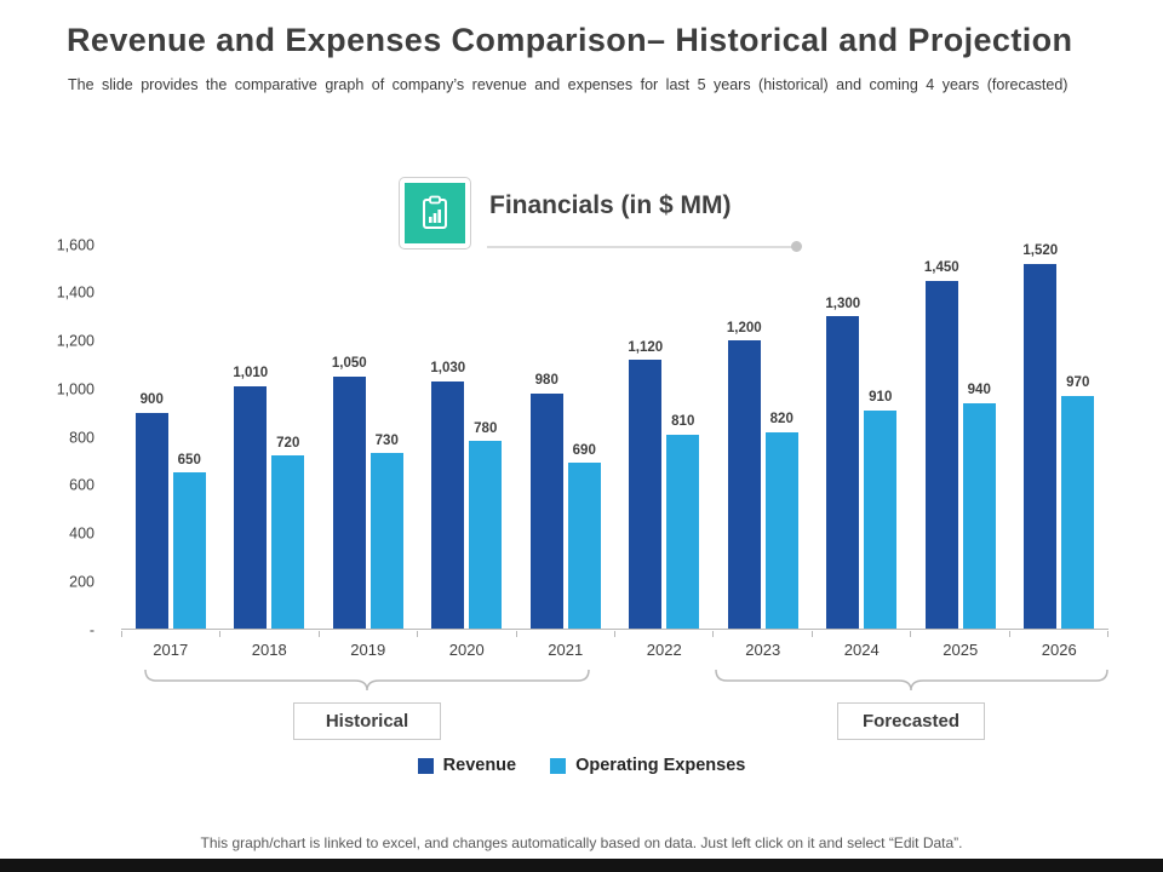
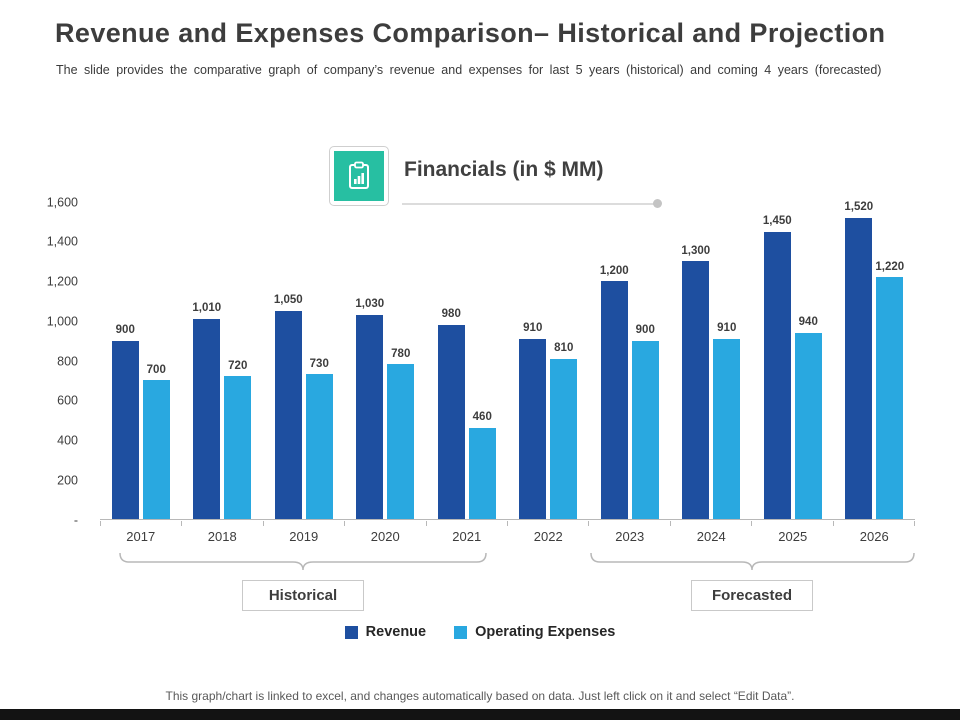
Operating Expenses/2017: 650 -> 700
Operating Expenses/2021: 690 -> 460
Revenue/2022: 1,120 -> 910
Operating Expenses/2023: 820 -> 900
Operating Expenses/2026: 970 -> 1,220
